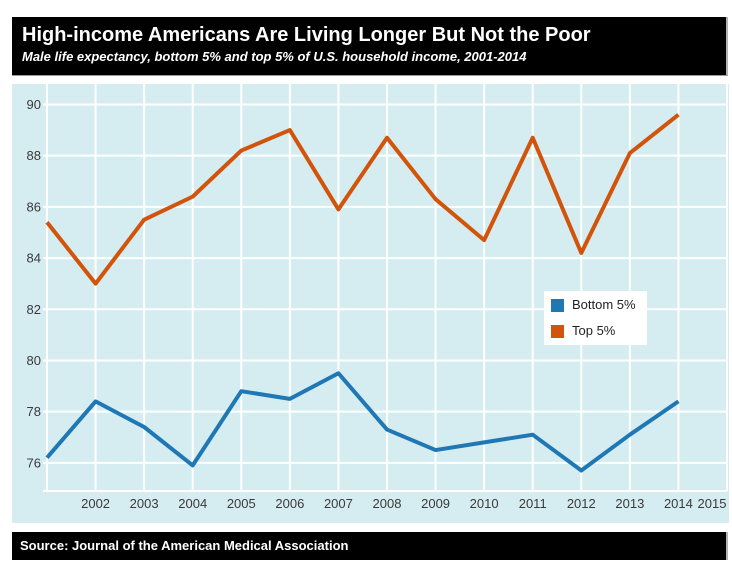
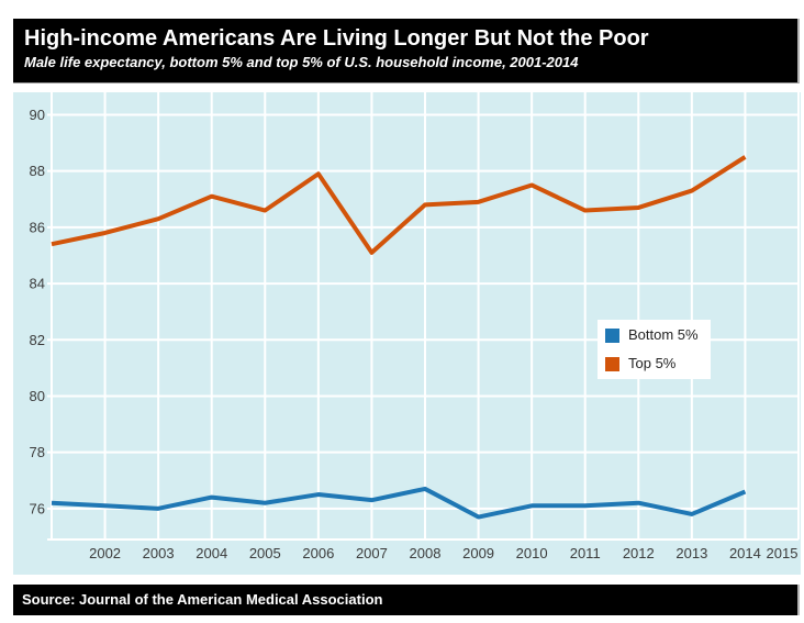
Bottom 5%/2002: 78.4 -> 76.1
Top 5%/2002: 83.0 -> 85.8
Bottom 5%/2003: 77.4 -> 76.0
Top 5%/2003: 85.5 -> 86.3
Bottom 5%/2004: 75.9 -> 76.4
Top 5%/2004: 86.4 -> 87.1
Bottom 5%/2005: 78.8 -> 76.2
Top 5%/2005: 88.2 -> 86.6
Bottom 5%/2006: 78.5 -> 76.5
Top 5%/2006: 89.0 -> 87.9
Bottom 5%/2007: 79.5 -> 76.3
Top 5%/2007: 85.9 -> 85.1
Bottom 5%/2008: 77.3 -> 76.7
Top 5%/2008: 88.7 -> 86.8
Bottom 5%/2009: 76.5 -> 75.7
Top 5%/2009: 86.3 -> 86.9
Bottom 5%/2010: 76.8 -> 76.1
Top 5%/2010: 84.7 -> 87.5
Bottom 5%/2011: 77.1 -> 76.1
Top 5%/2011: 88.7 -> 86.6
Bottom 5%/2012: 75.7 -> 76.2
Top 5%/2012: 84.2 -> 86.7
Bottom 5%/2013: 77.1 -> 75.8
Top 5%/2013: 88.1 -> 87.3
Bottom 5%/2014: 78.4 -> 76.6
Top 5%/2014: 89.6 -> 88.5
